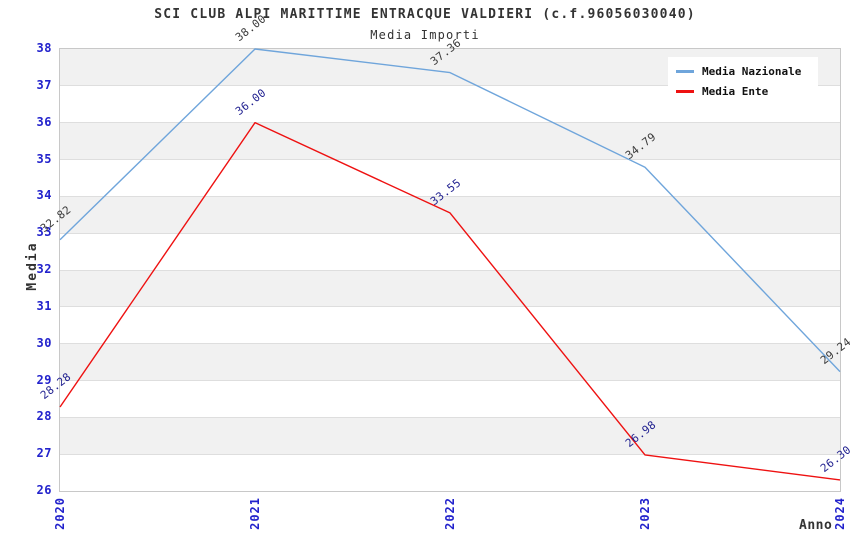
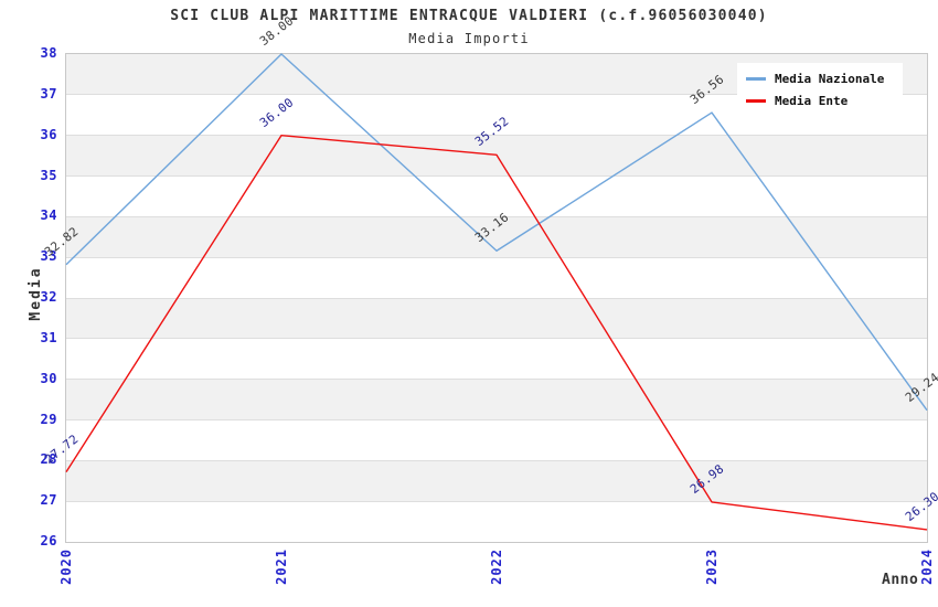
Media Ente/2020: 28.28 -> 27.72
Media Nazionale/2022: 37.36 -> 33.16
Media Ente/2022: 33.55 -> 35.52
Media Nazionale/2023: 34.79 -> 36.56
